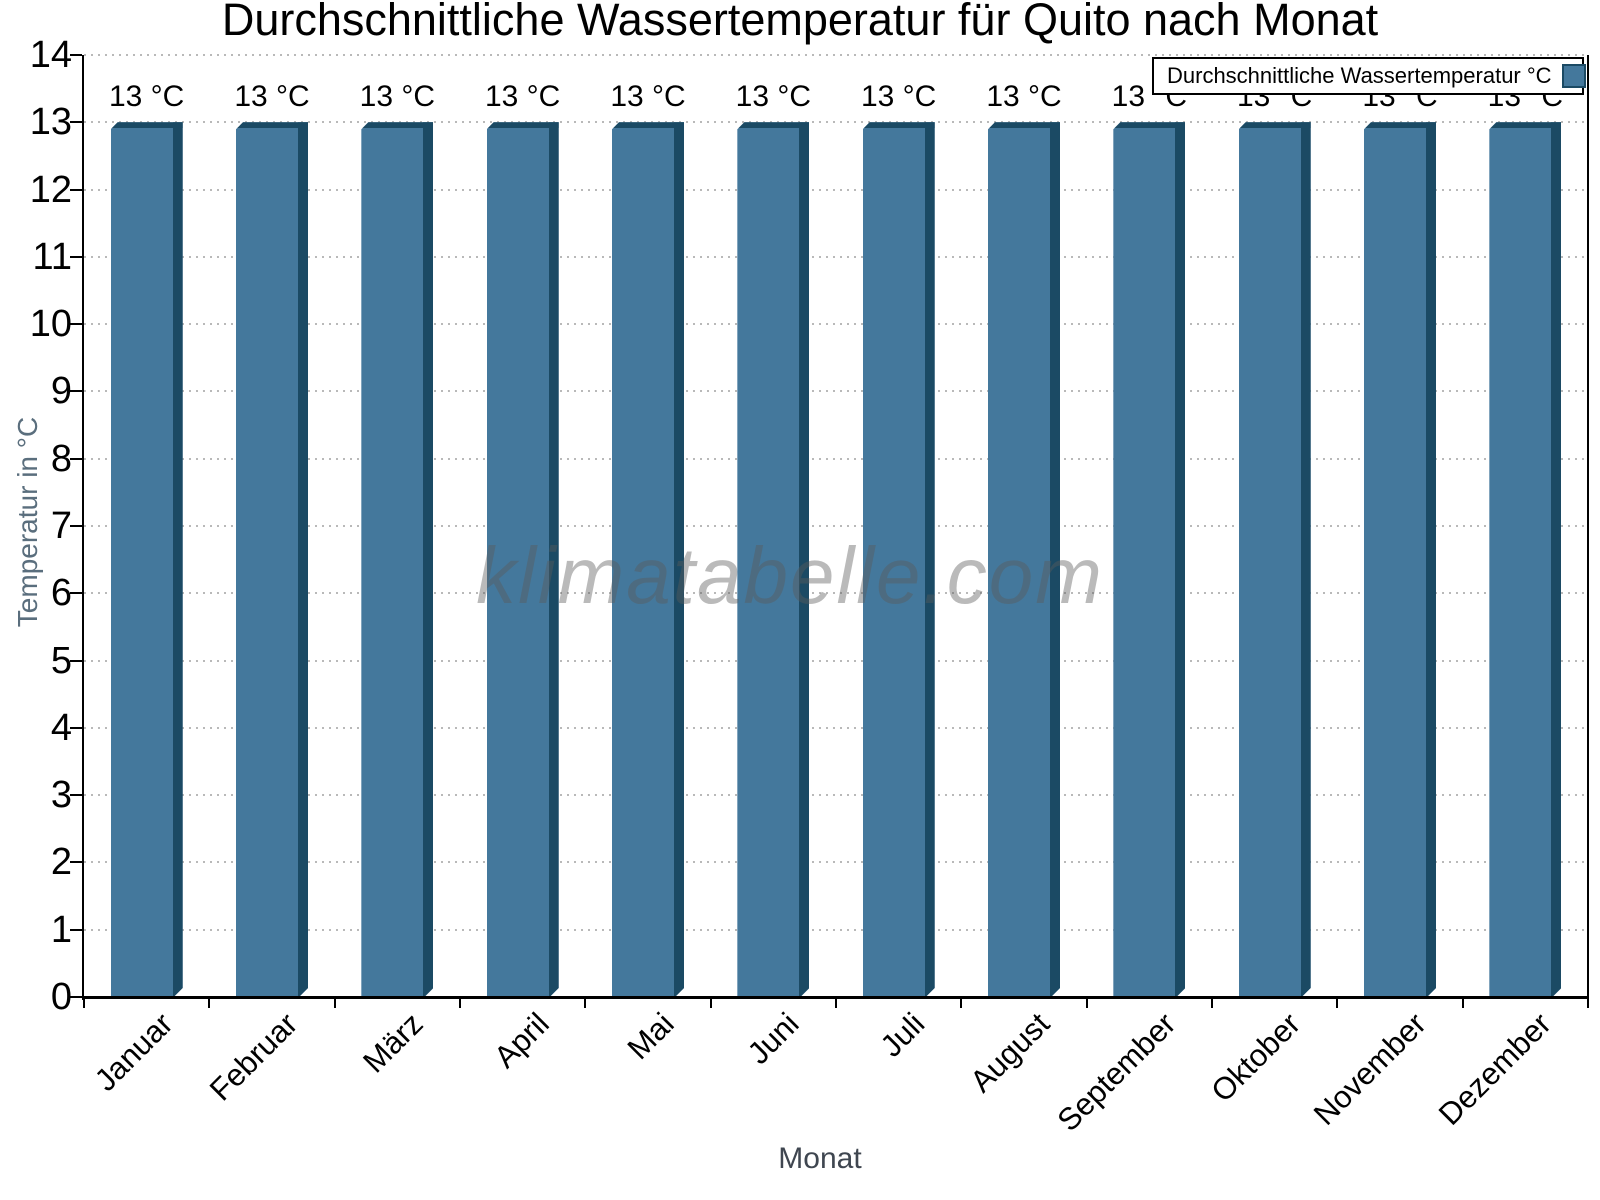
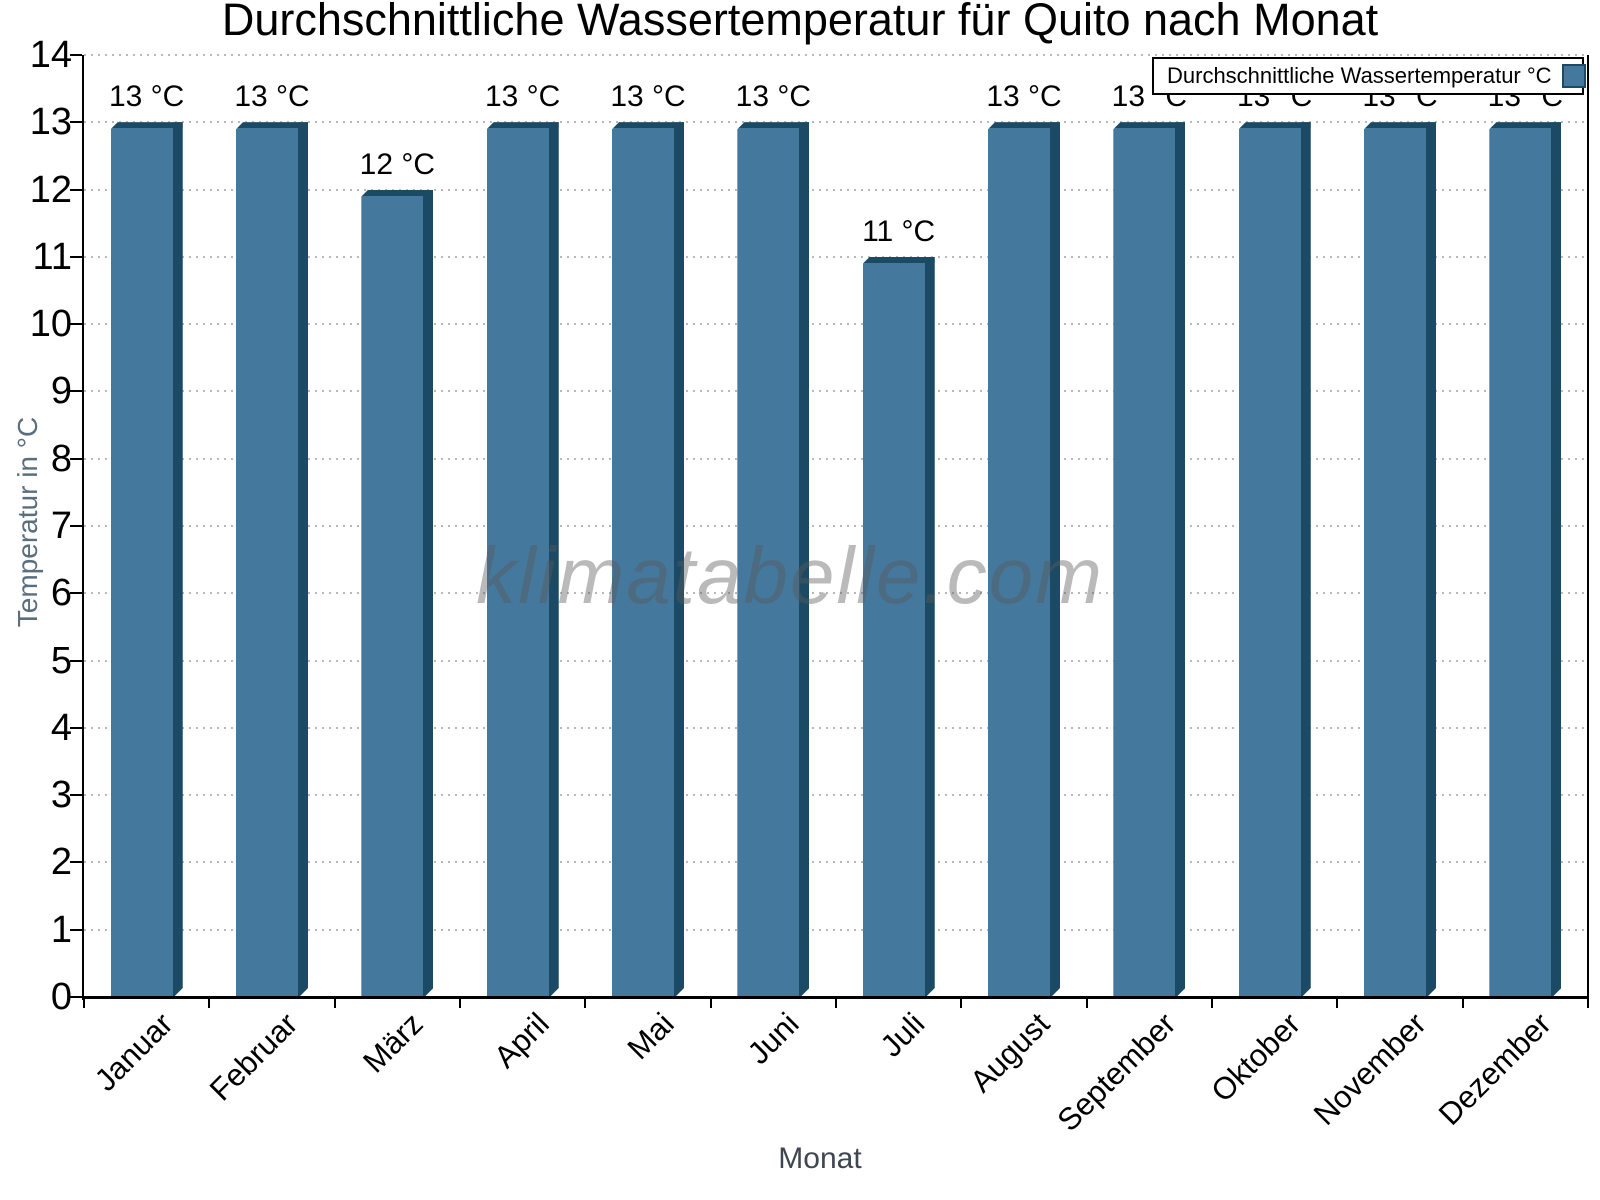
März: 13 -> 12
Juli: 13 -> 11
